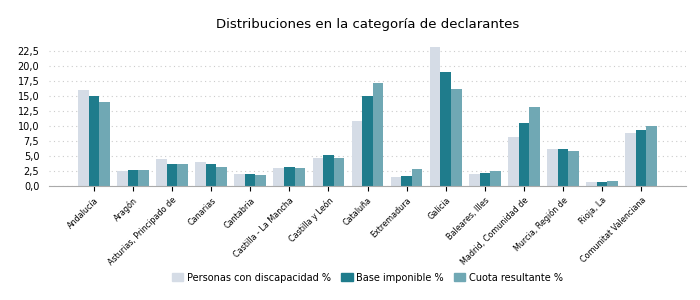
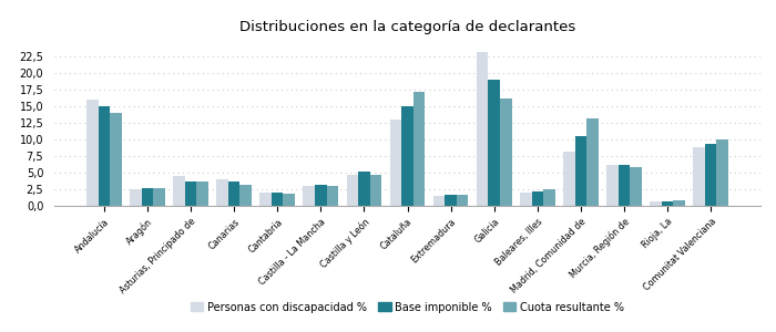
Personas con discapacidad %/Cataluña: 10,8 -> 13,0
Cuota resultante %/Extremadura: 2,8 -> 1,7
